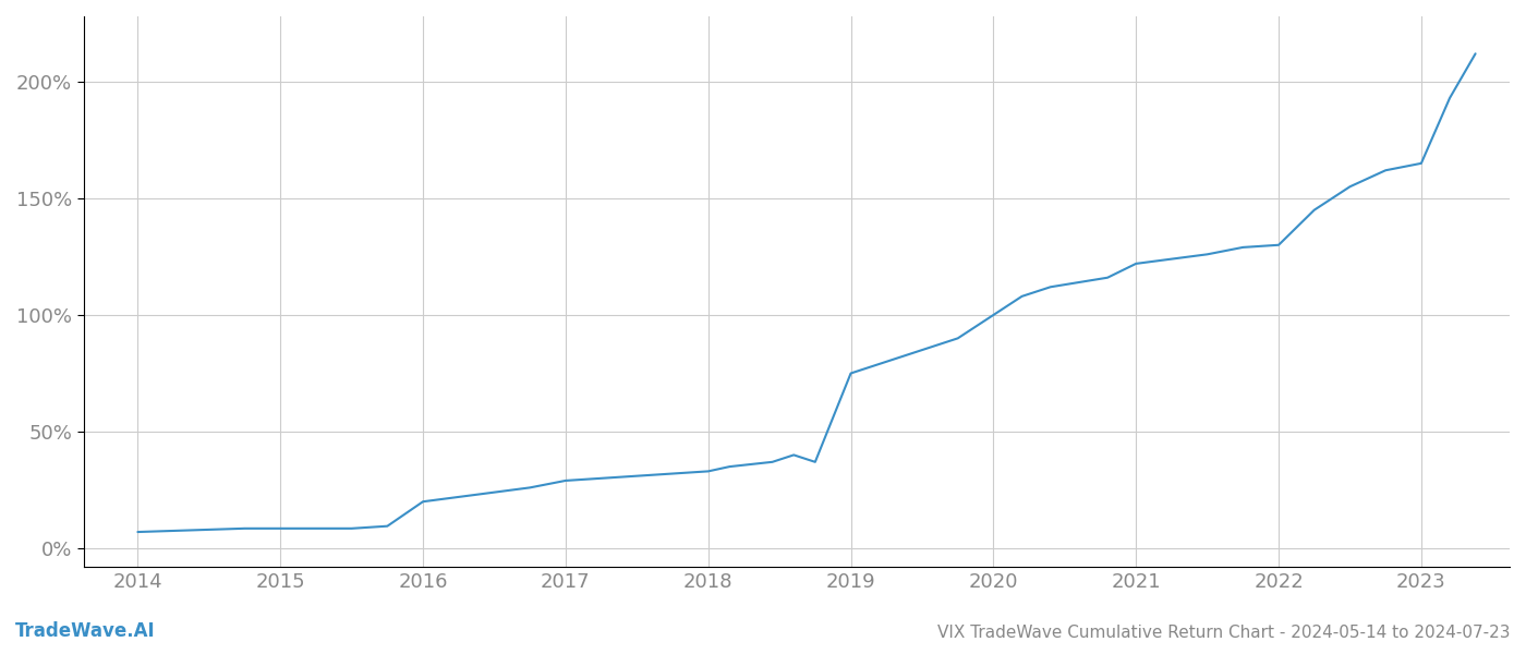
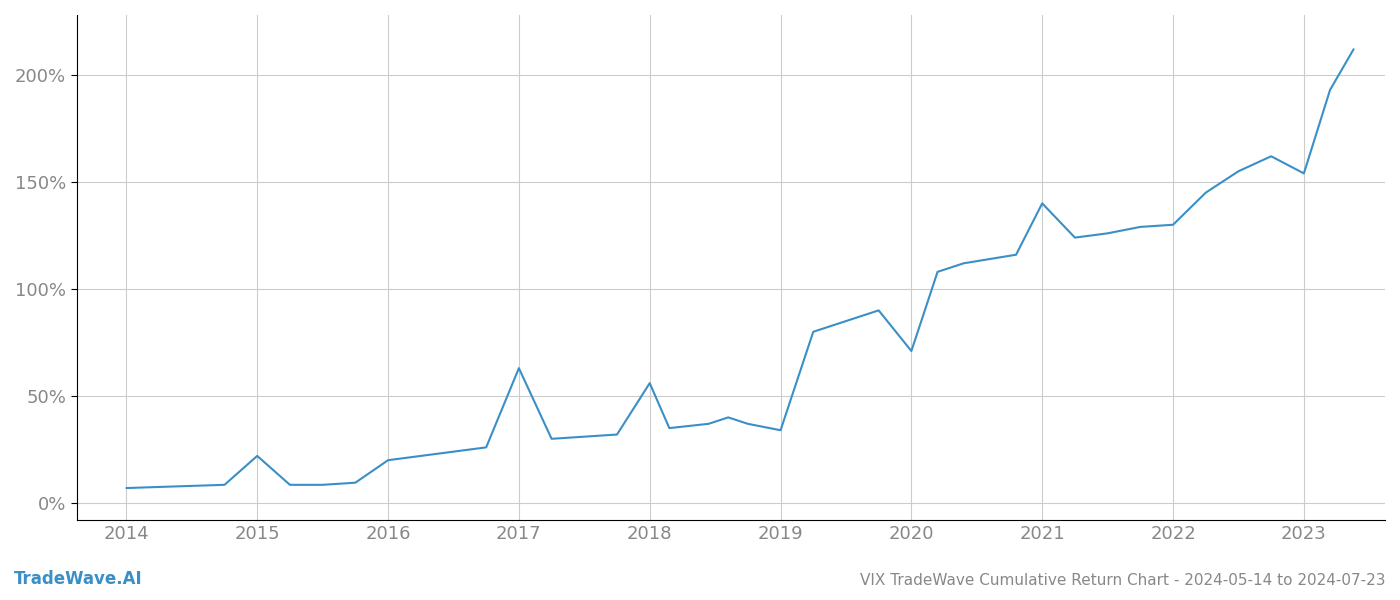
2015: 8.5% -> 22.0%
2017: 29.0% -> 63.0%
2018: 33.0% -> 56.0%
2019: 75.0% -> 34.0%
2020: 100.0% -> 71.0%
2021: 122.0% -> 140.0%
2023: 165.0% -> 154.0%
